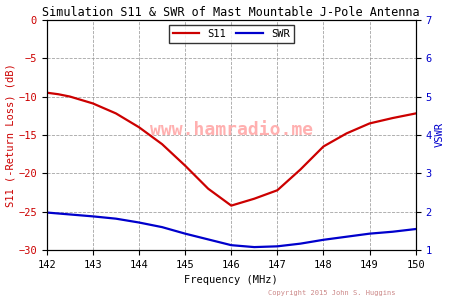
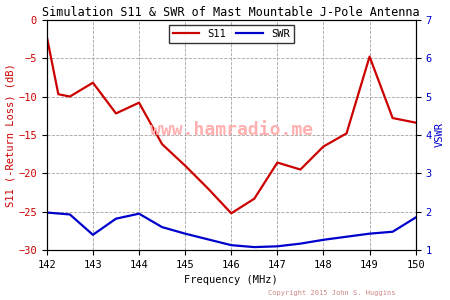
S11/142: -9.5 -> -2.2
S11/143: -10.9 -> -8.2
SWR/143: 1.88 -> 1.40
S11/144: -14.0 -> -10.8
SWR/144: 1.72 -> 1.95
S11/146: -24.2 -> -25.2
S11/147: -22.2 -> -18.6
S11/149: -13.5 -> -4.8
S11/150: -12.2 -> -13.4
SWR/150: 1.55 -> 1.85
